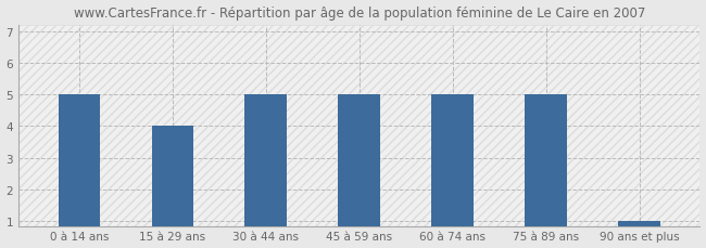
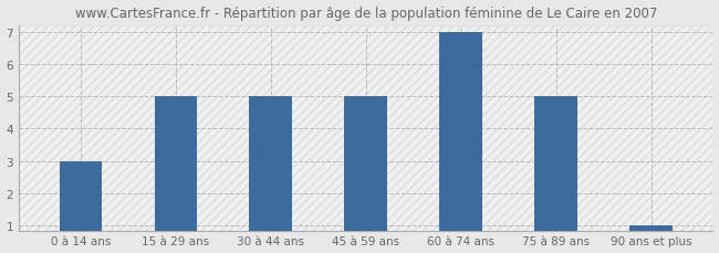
0 à 14 ans: 5 -> 3
15 à 29 ans: 4 -> 5
60 à 74 ans: 5 -> 7
